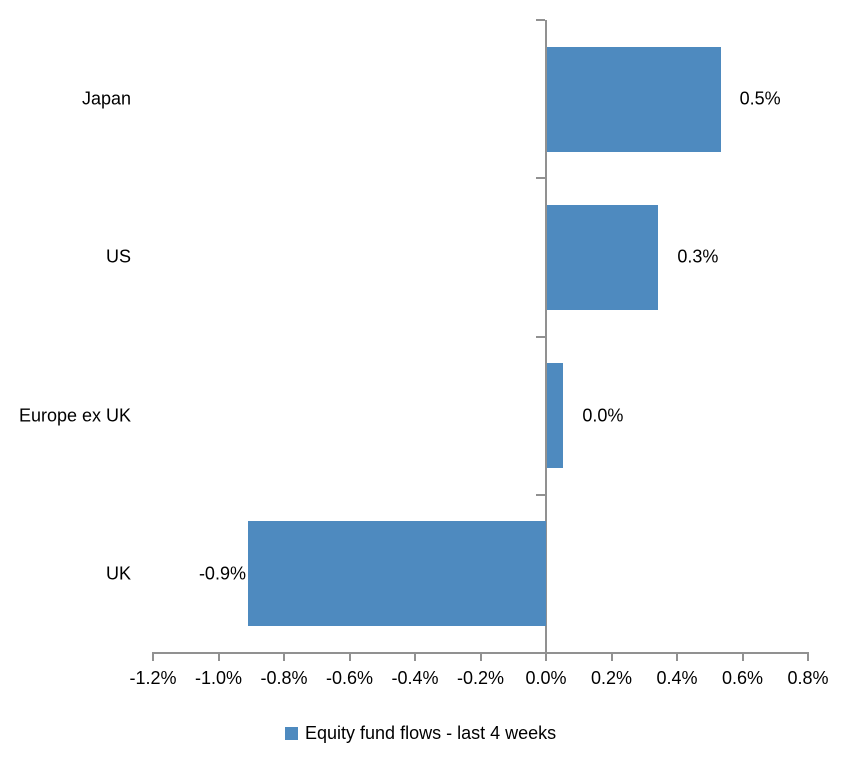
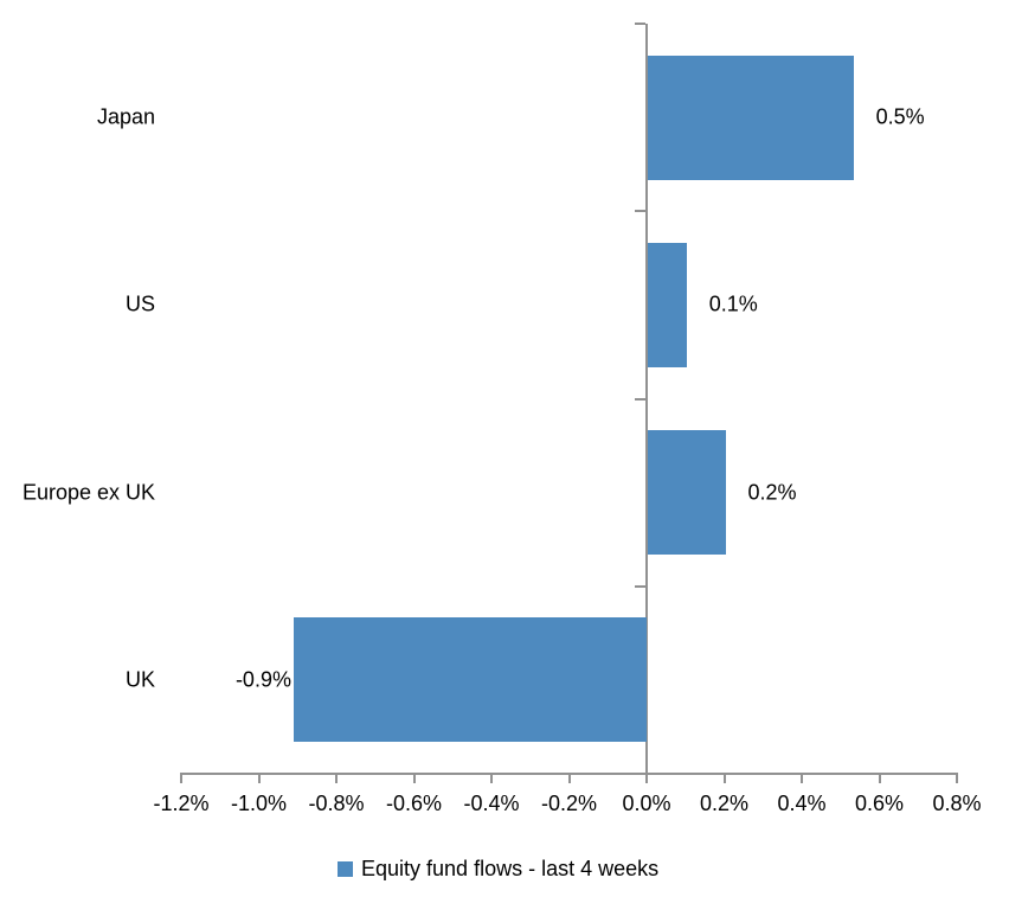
US: 0.3% -> 0.1%
Europe ex UK: 0.0% -> 0.2%
